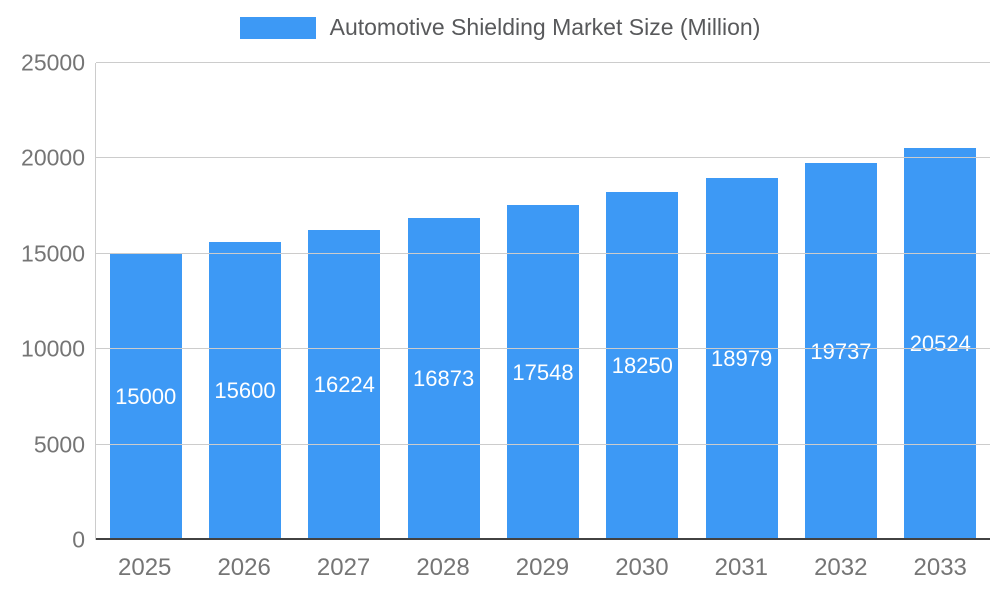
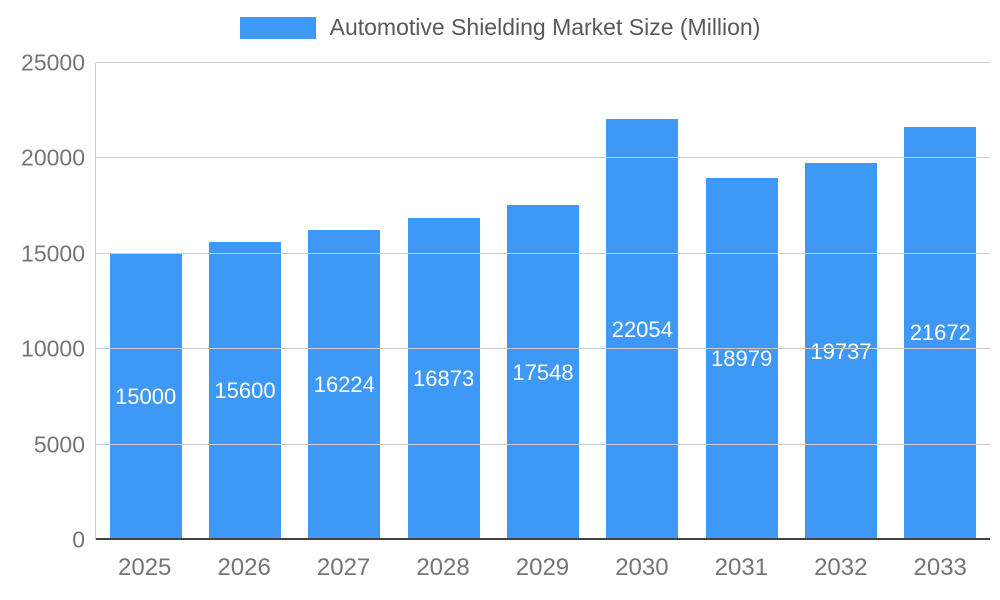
2030: 18250 -> 22054
2033: 20524 -> 21672
